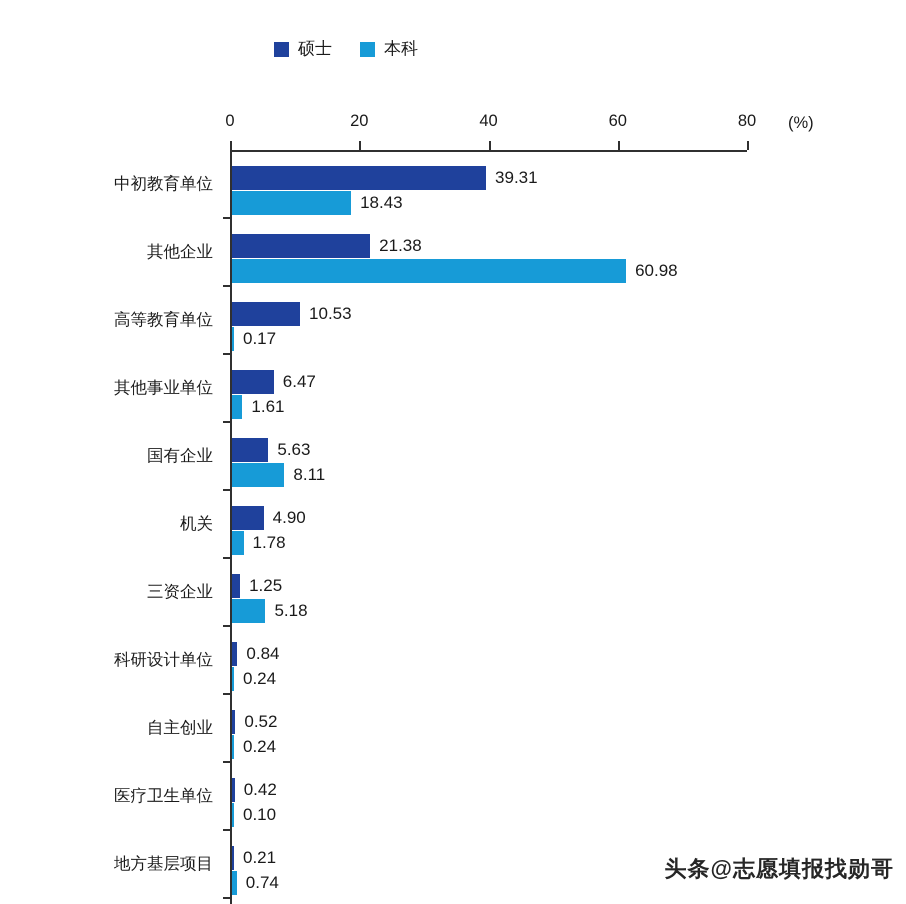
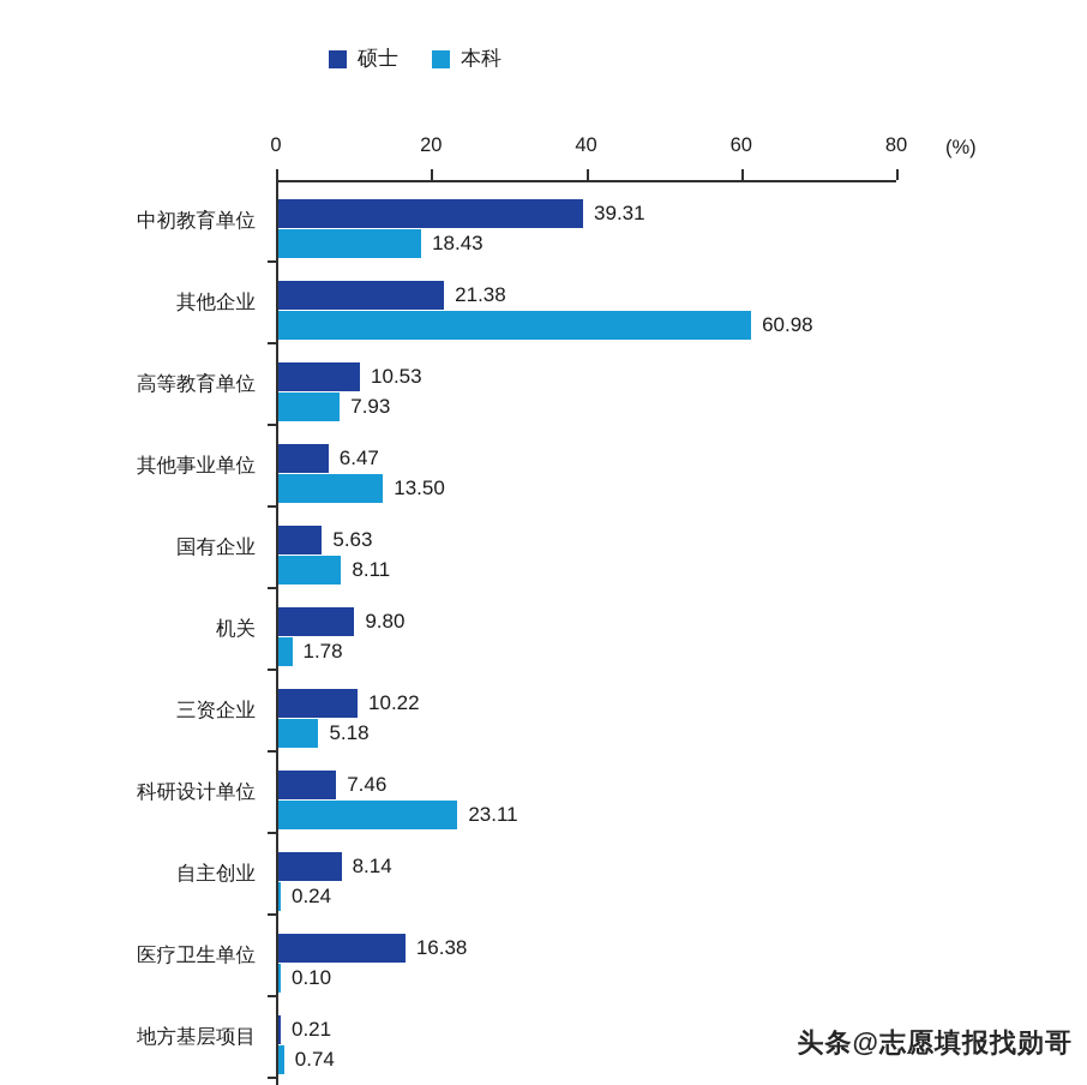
本科/高等教育单位: 0.17 -> 7.93
本科/其他事业单位: 1.61 -> 13.50
硕士/机关: 4.90 -> 9.80
硕士/三资企业: 1.25 -> 10.22
硕士/科研设计单位: 0.84 -> 7.46
本科/科研设计单位: 0.24 -> 23.11
硕士/自主创业: 0.52 -> 8.14
硕士/医疗卫生单位: 0.42 -> 16.38
